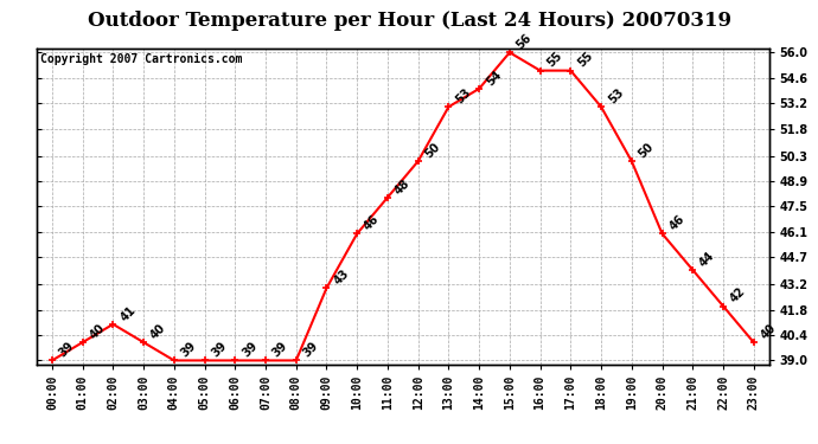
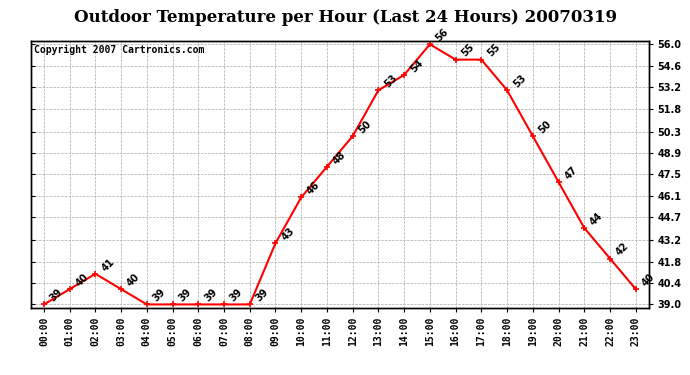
20:00: 46 -> 47
